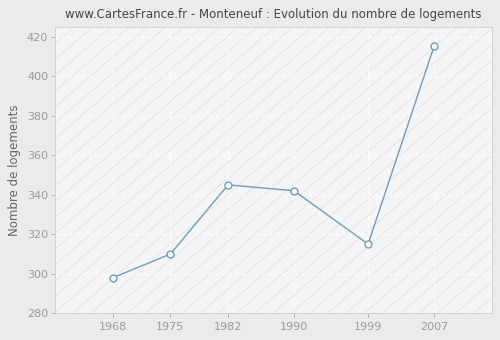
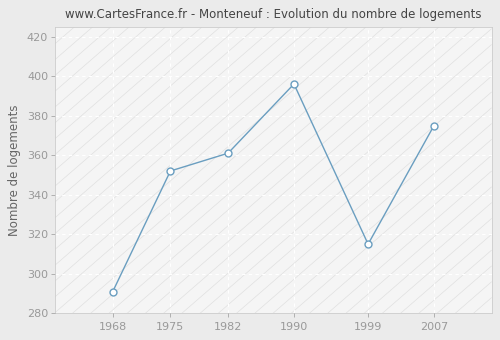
1968: 298 -> 291
1975: 310 -> 352
1982: 345 -> 361
1990: 342 -> 396
2007: 415 -> 375
